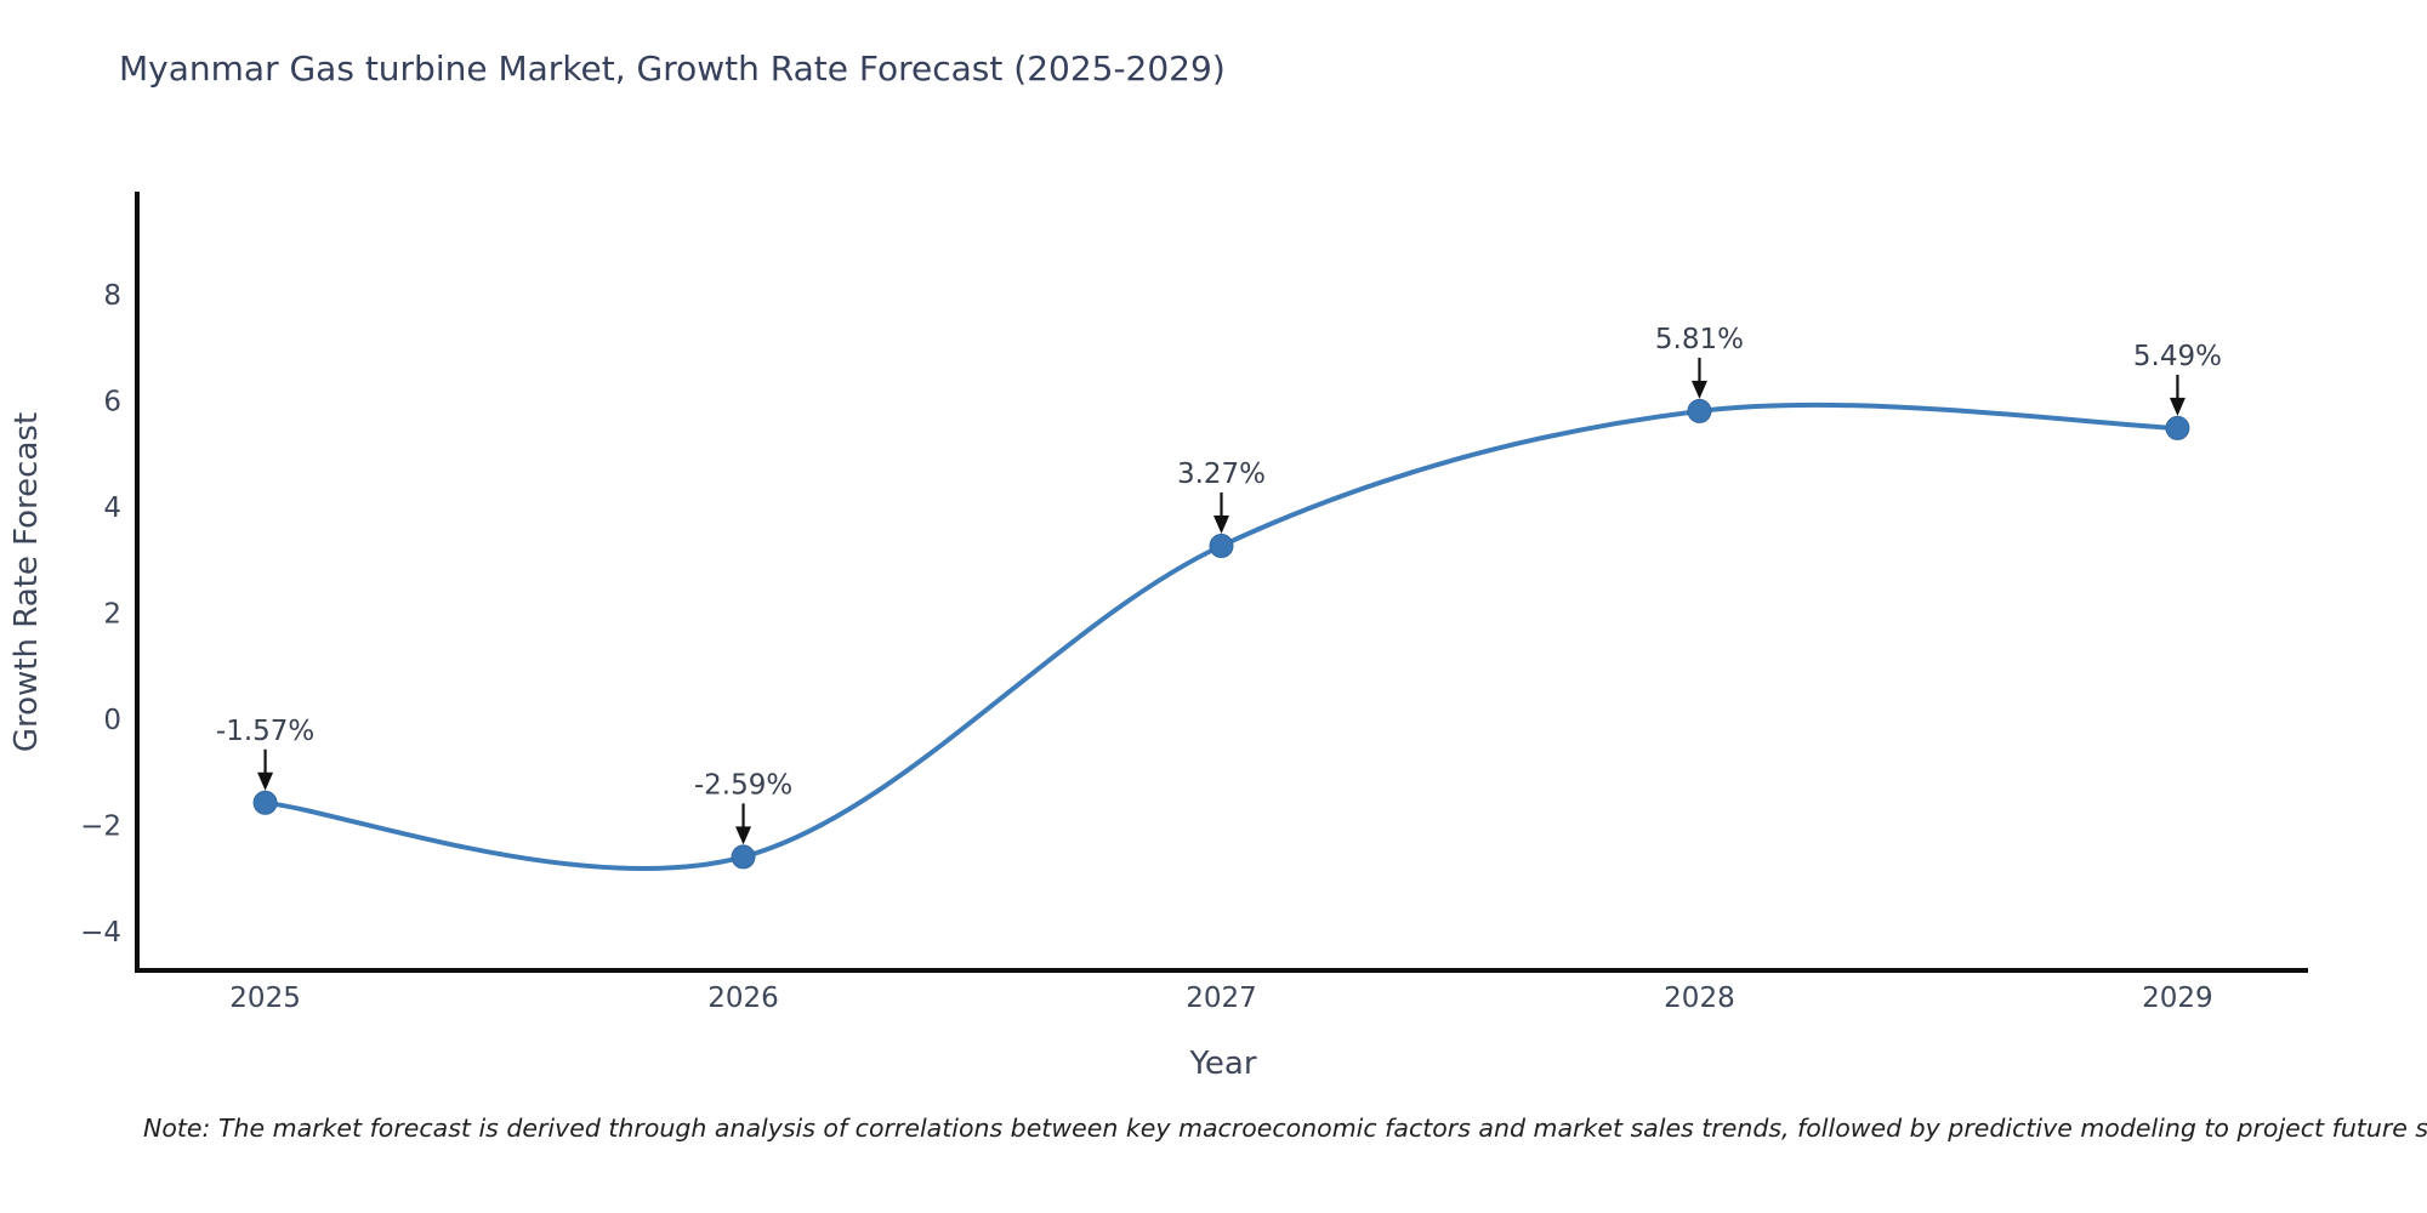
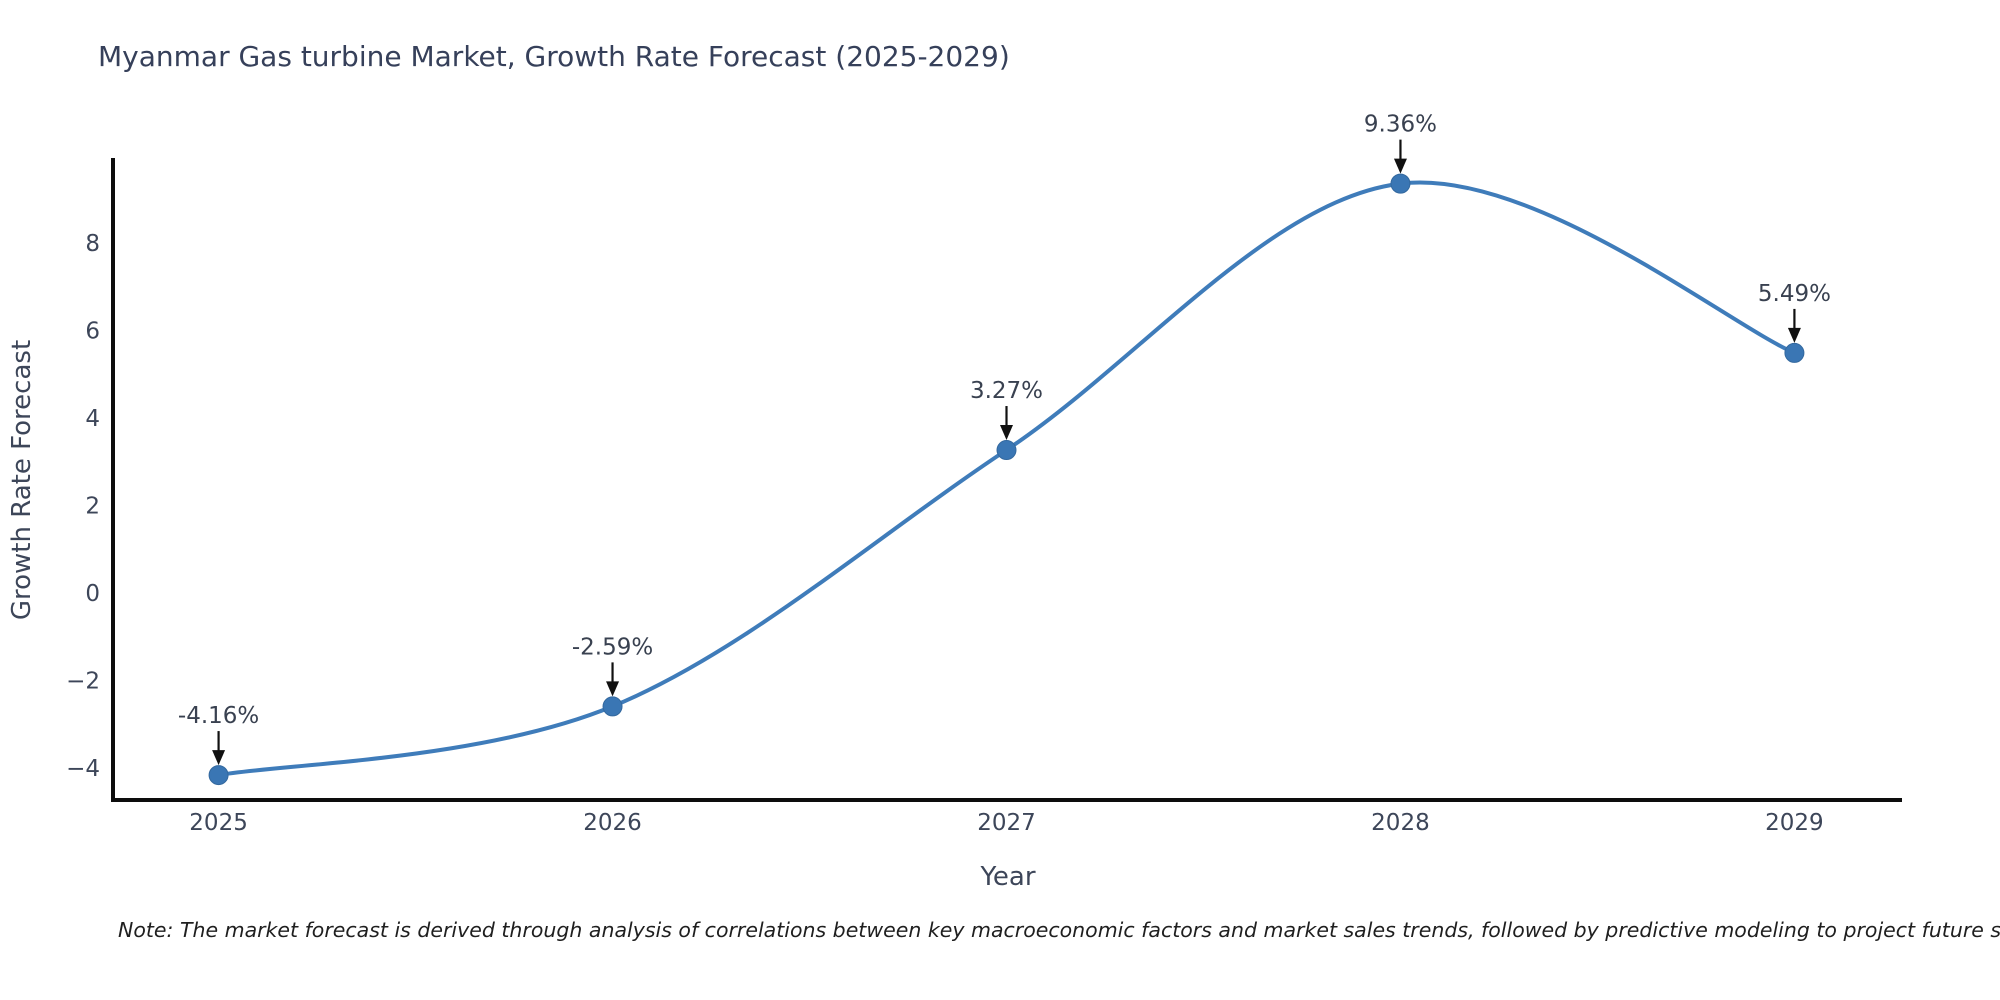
2025: -1.57% -> -4.16%
2028: 5.81% -> 9.36%
